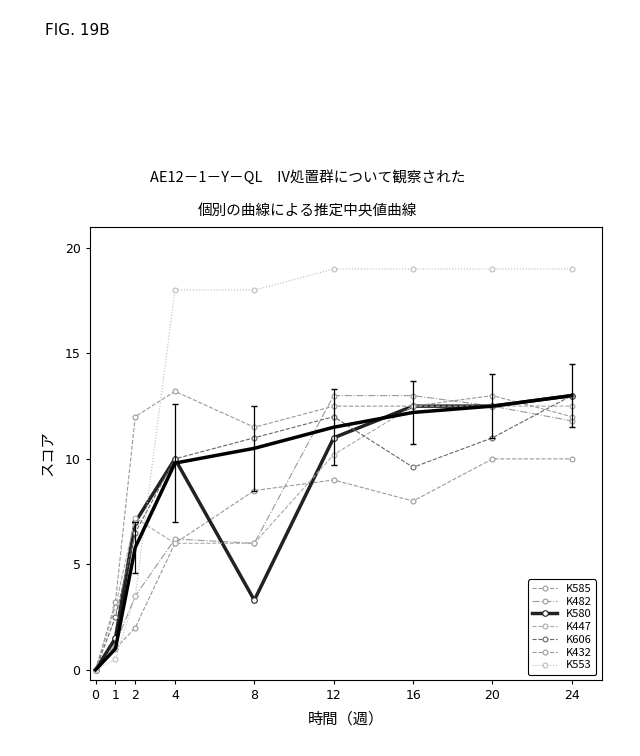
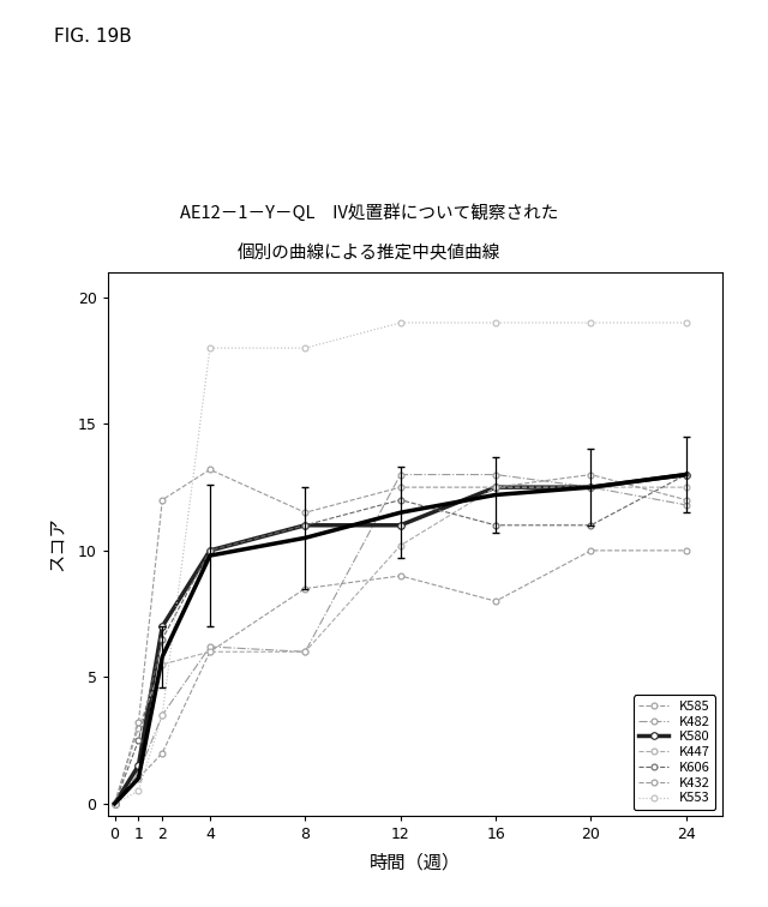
K447/2: 7.2 -> 5.5
K580/8: 3.3 -> 11.0
K606/16: 9.6 -> 11.0
